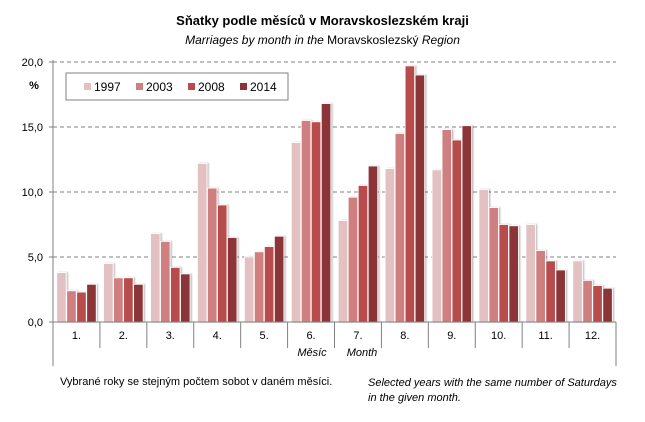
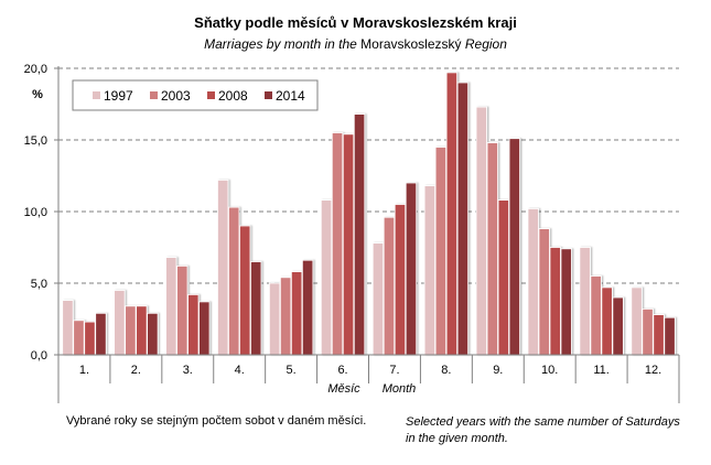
1997/6.: 13,8 -> 10,8
1997/9.: 11,7 -> 17,3
2008/9.: 14,0 -> 10,8
